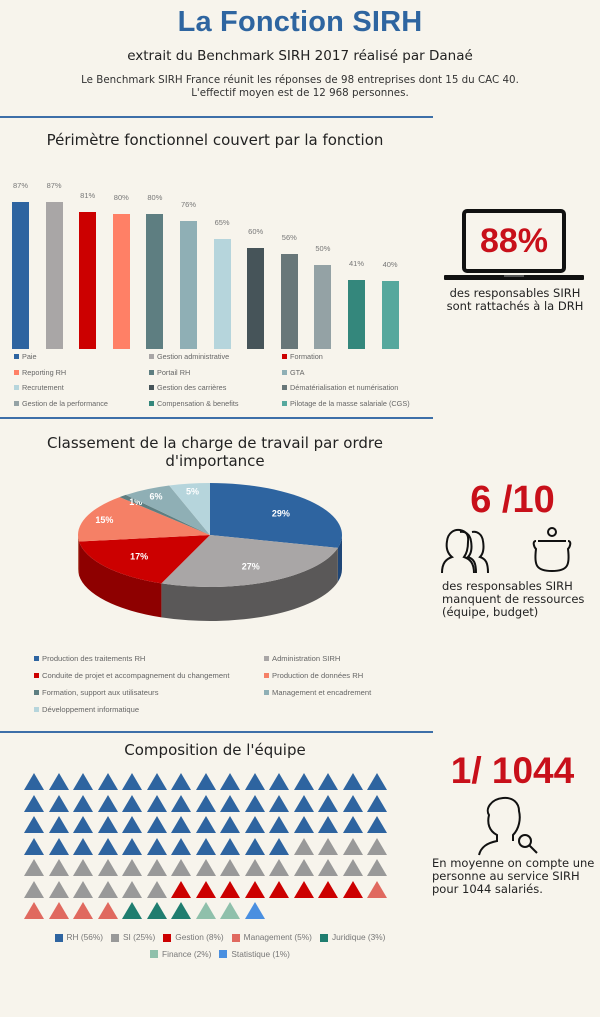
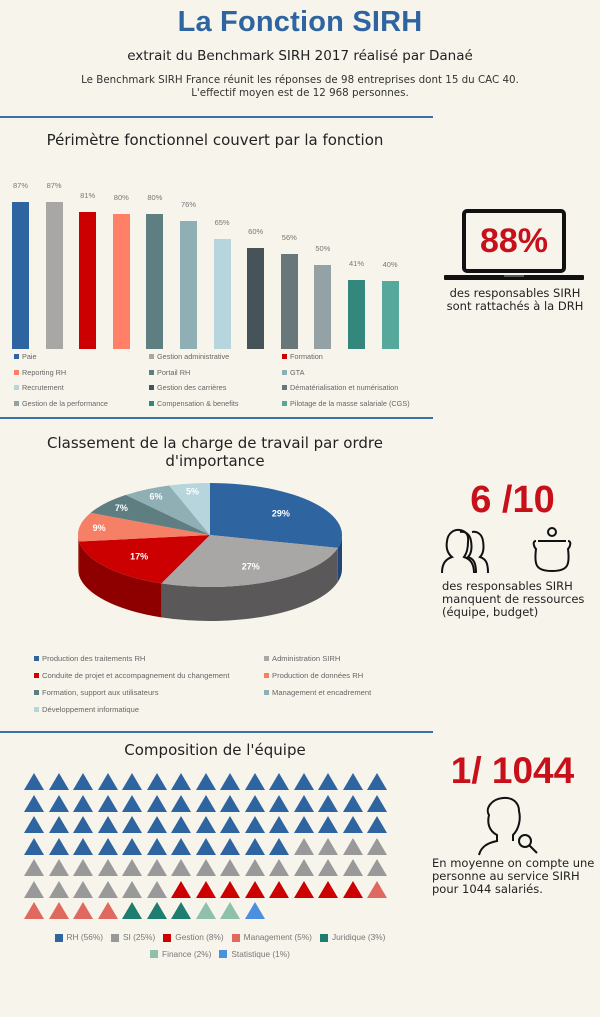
Classement de la charge de travail par ordre d'importance/Production de données RH: 15% -> 9%
Classement de la charge de travail par ordre d'importance/Formation, support aux utilisateurs: 1% -> 7%
